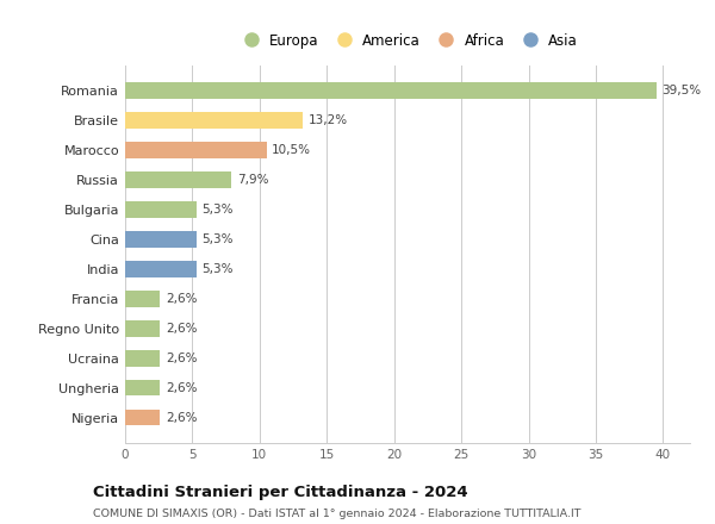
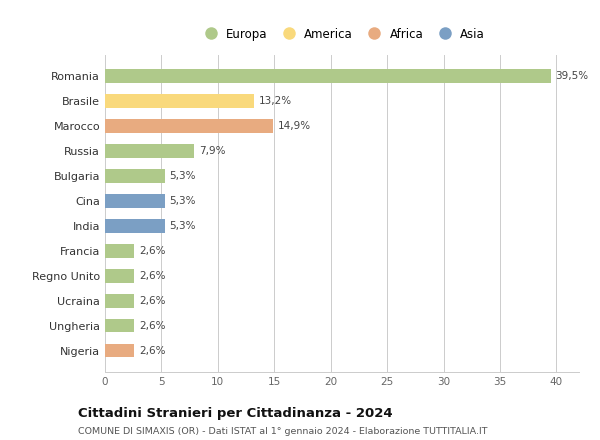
Marocco: 10,5% -> 14,9%
